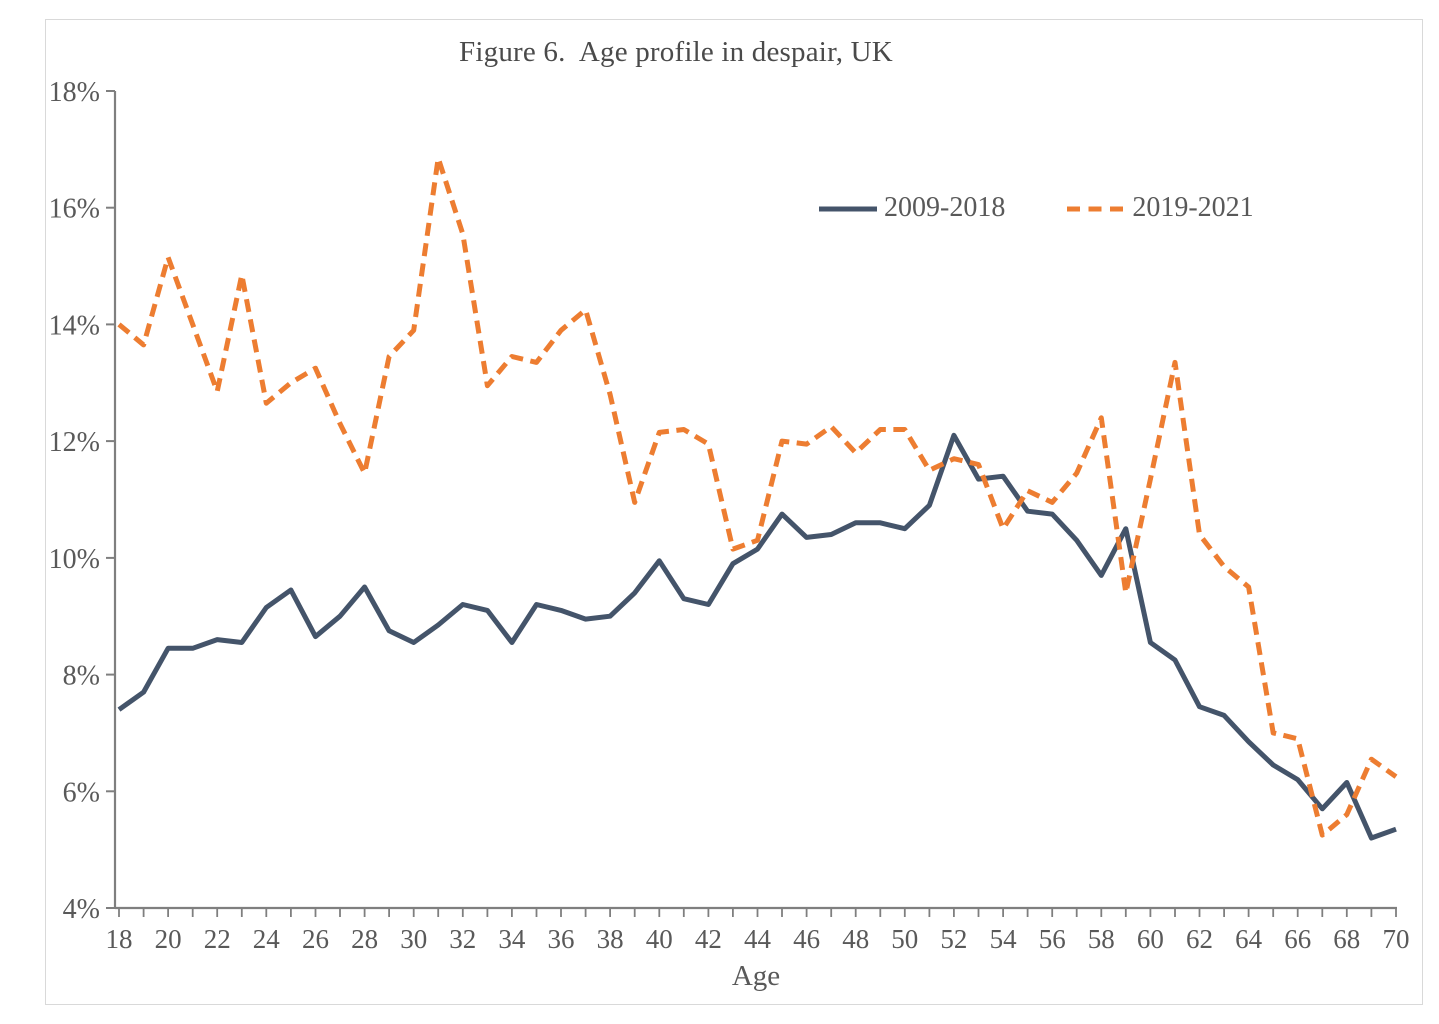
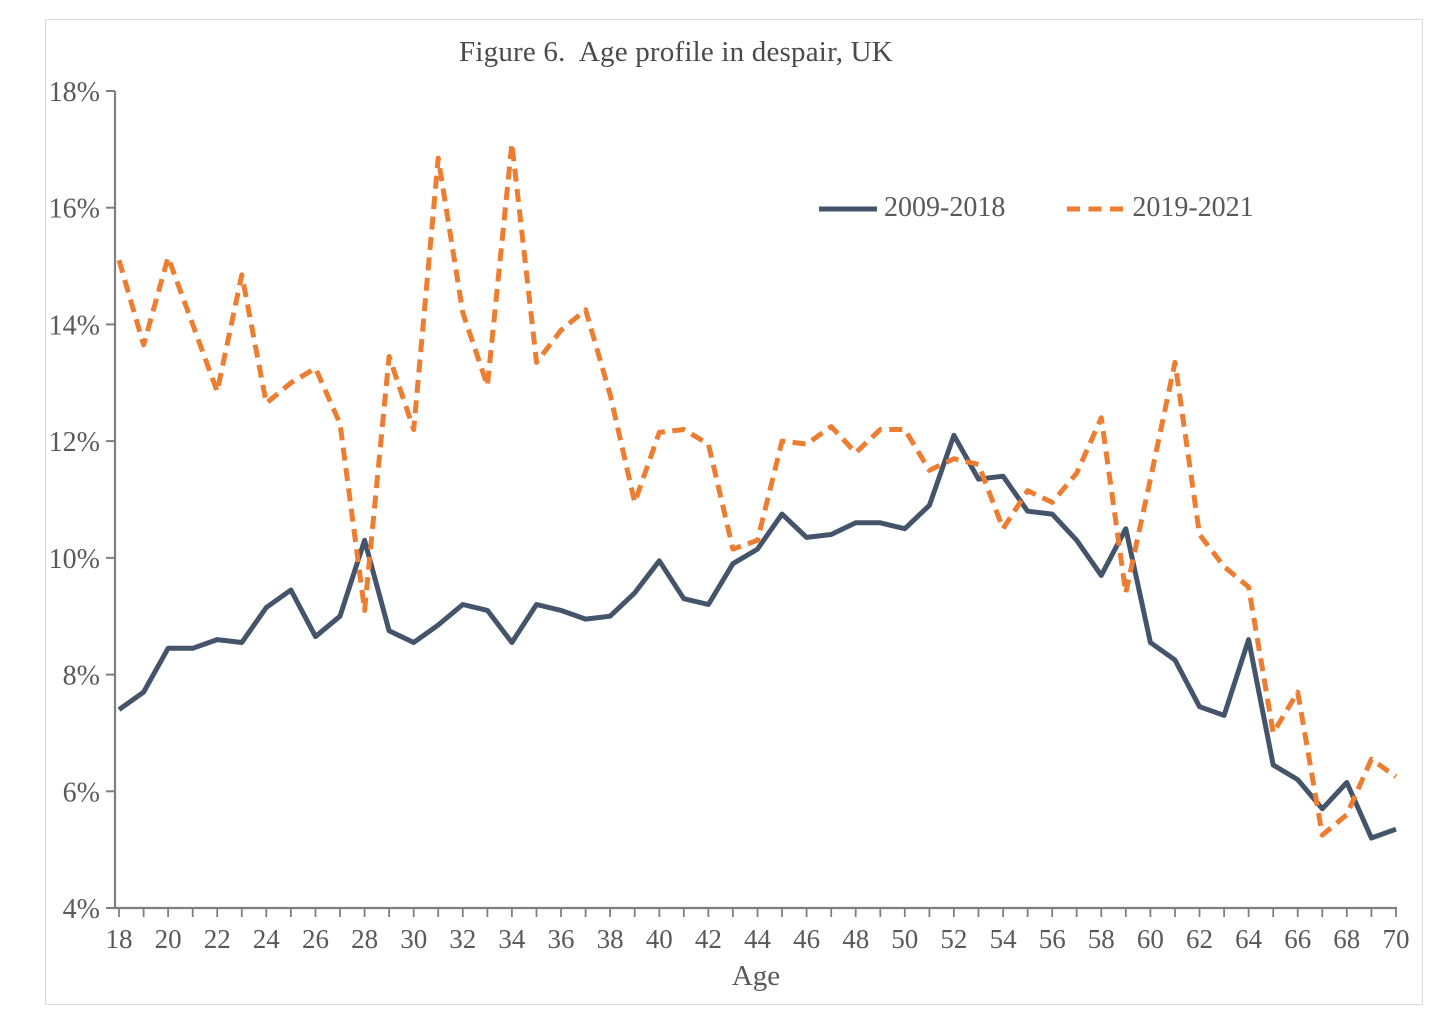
2019-2021/18: 14.0% -> 15.1%
2009-2018/28: 9.5% -> 10.3%
2019-2021/28: 11.4% -> 9.1%
2019-2021/30: 13.9% -> 12.2%
2019-2021/32: 15.6% -> 14.2%
2019-2021/34: 13.4% -> 17.1%
2009-2018/64: 6.8% -> 8.6%
2019-2021/66: 6.9% -> 7.7%
